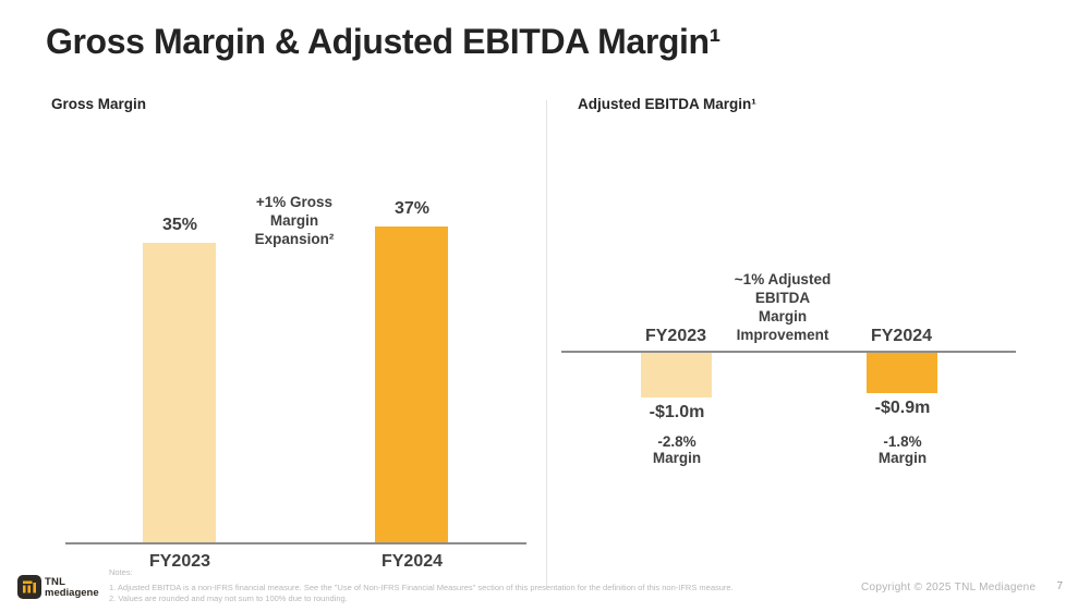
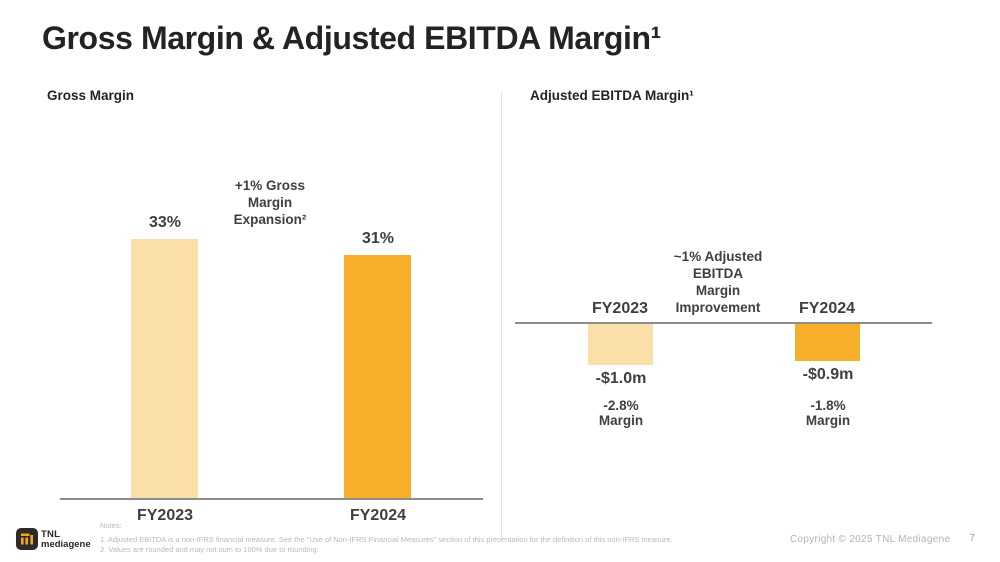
Gross Margin/FY2023: 35% -> 33%
Gross Margin/FY2024: 37% -> 31%
